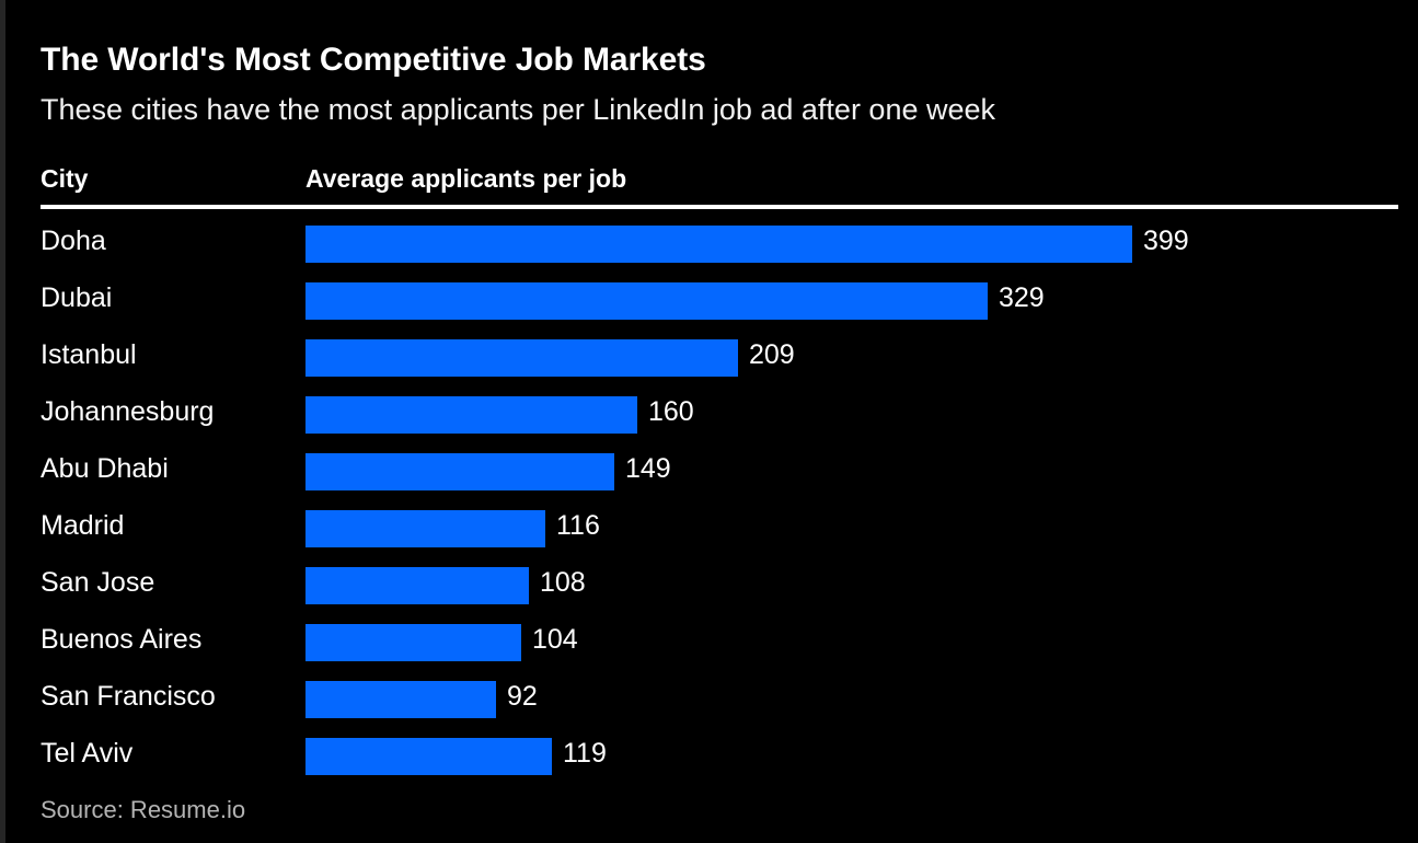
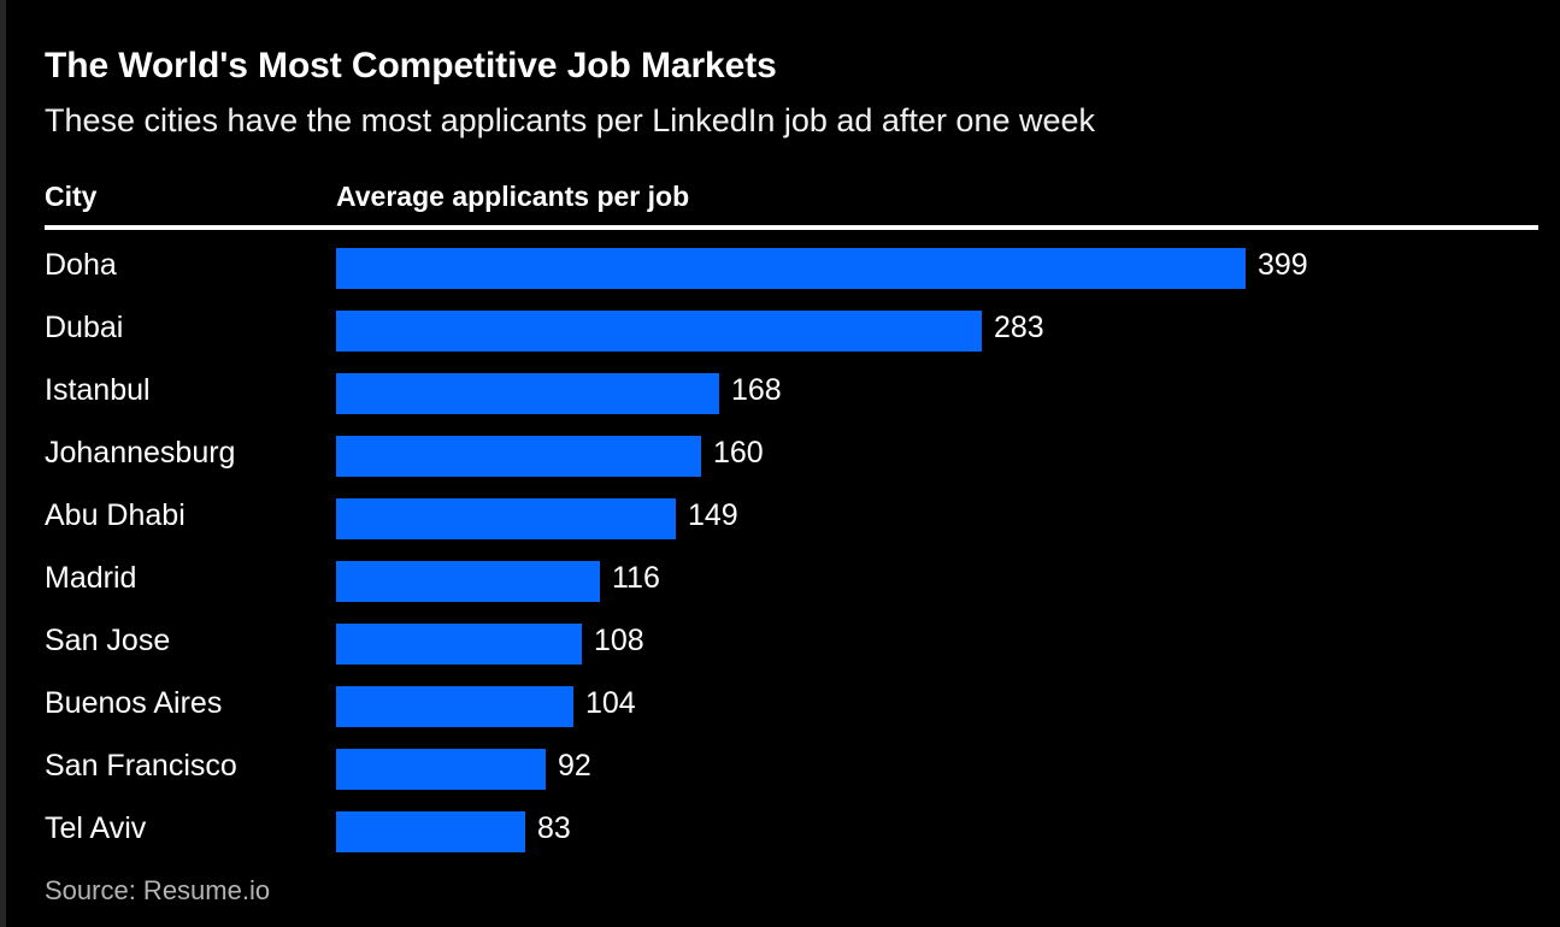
Dubai: 329 -> 283
Istanbul: 209 -> 168
Tel Aviv: 119 -> 83
